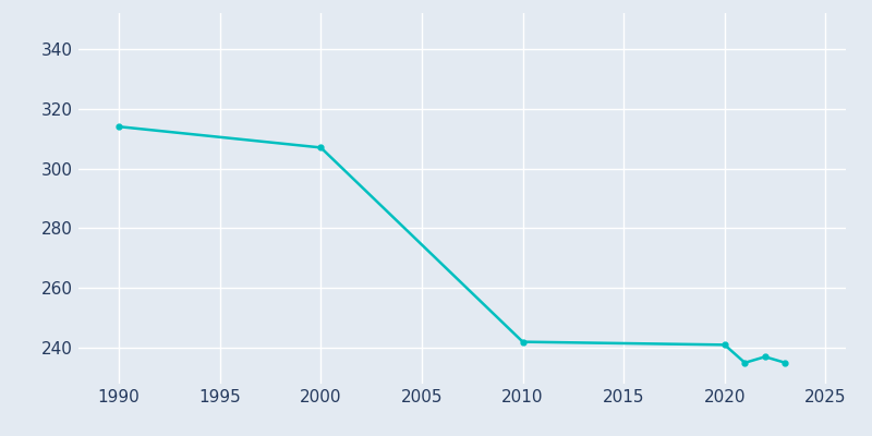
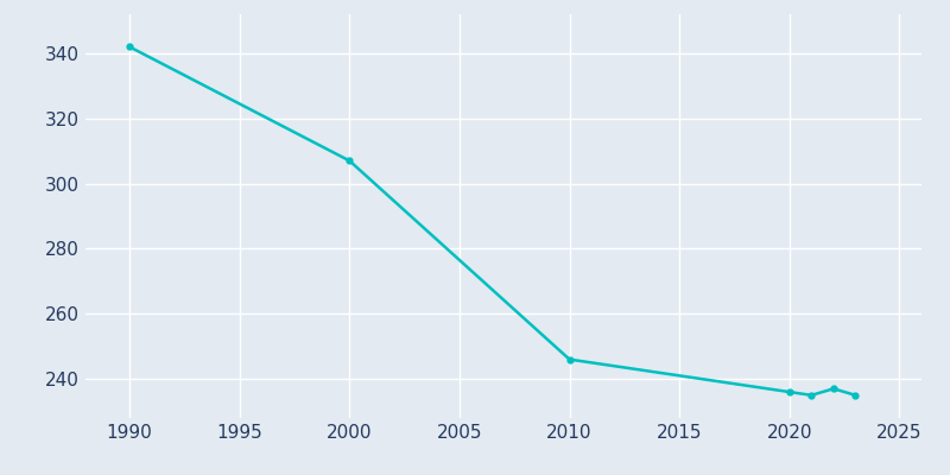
1990: 314 -> 342
2010: 242 -> 246
2020: 241 -> 236
